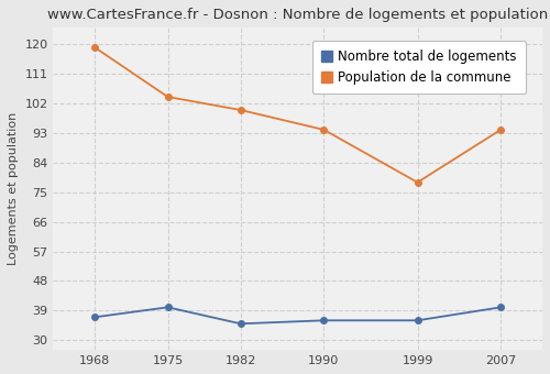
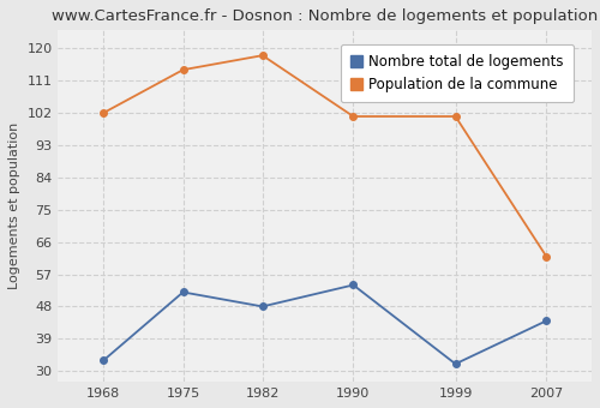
Nombre total de logements/1968: 37 -> 33
Population de la commune/1968: 119 -> 102
Nombre total de logements/1975: 40 -> 52
Population de la commune/1975: 104 -> 114
Nombre total de logements/1982: 35 -> 48
Population de la commune/1982: 100 -> 118
Nombre total de logements/1990: 36 -> 54
Population de la commune/1990: 94 -> 101
Nombre total de logements/1999: 36 -> 32
Population de la commune/1999: 78 -> 101
Nombre total de logements/2007: 40 -> 44
Population de la commune/2007: 94 -> 62
